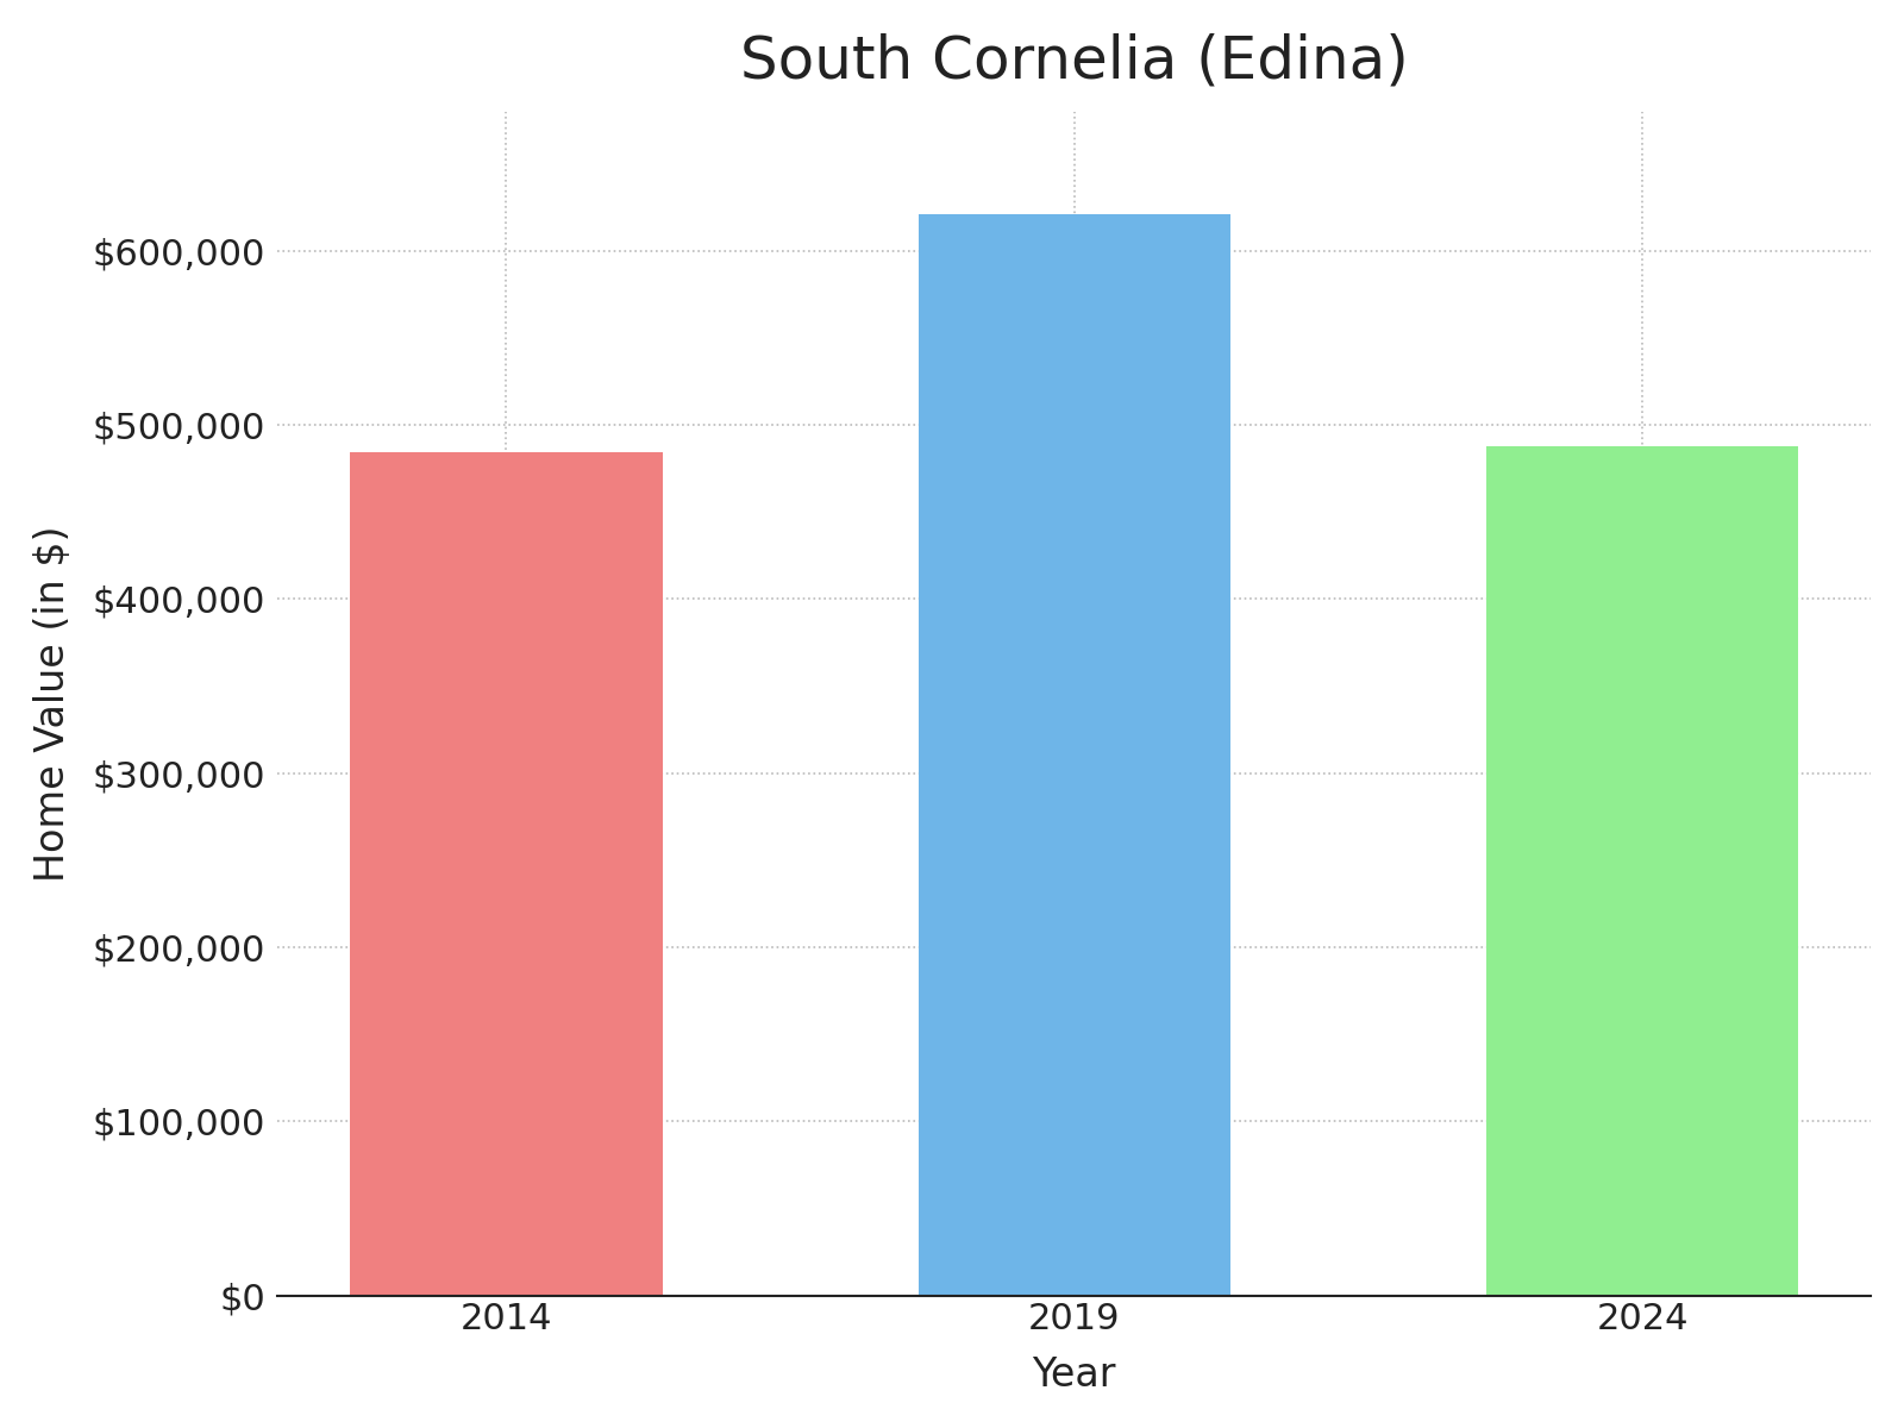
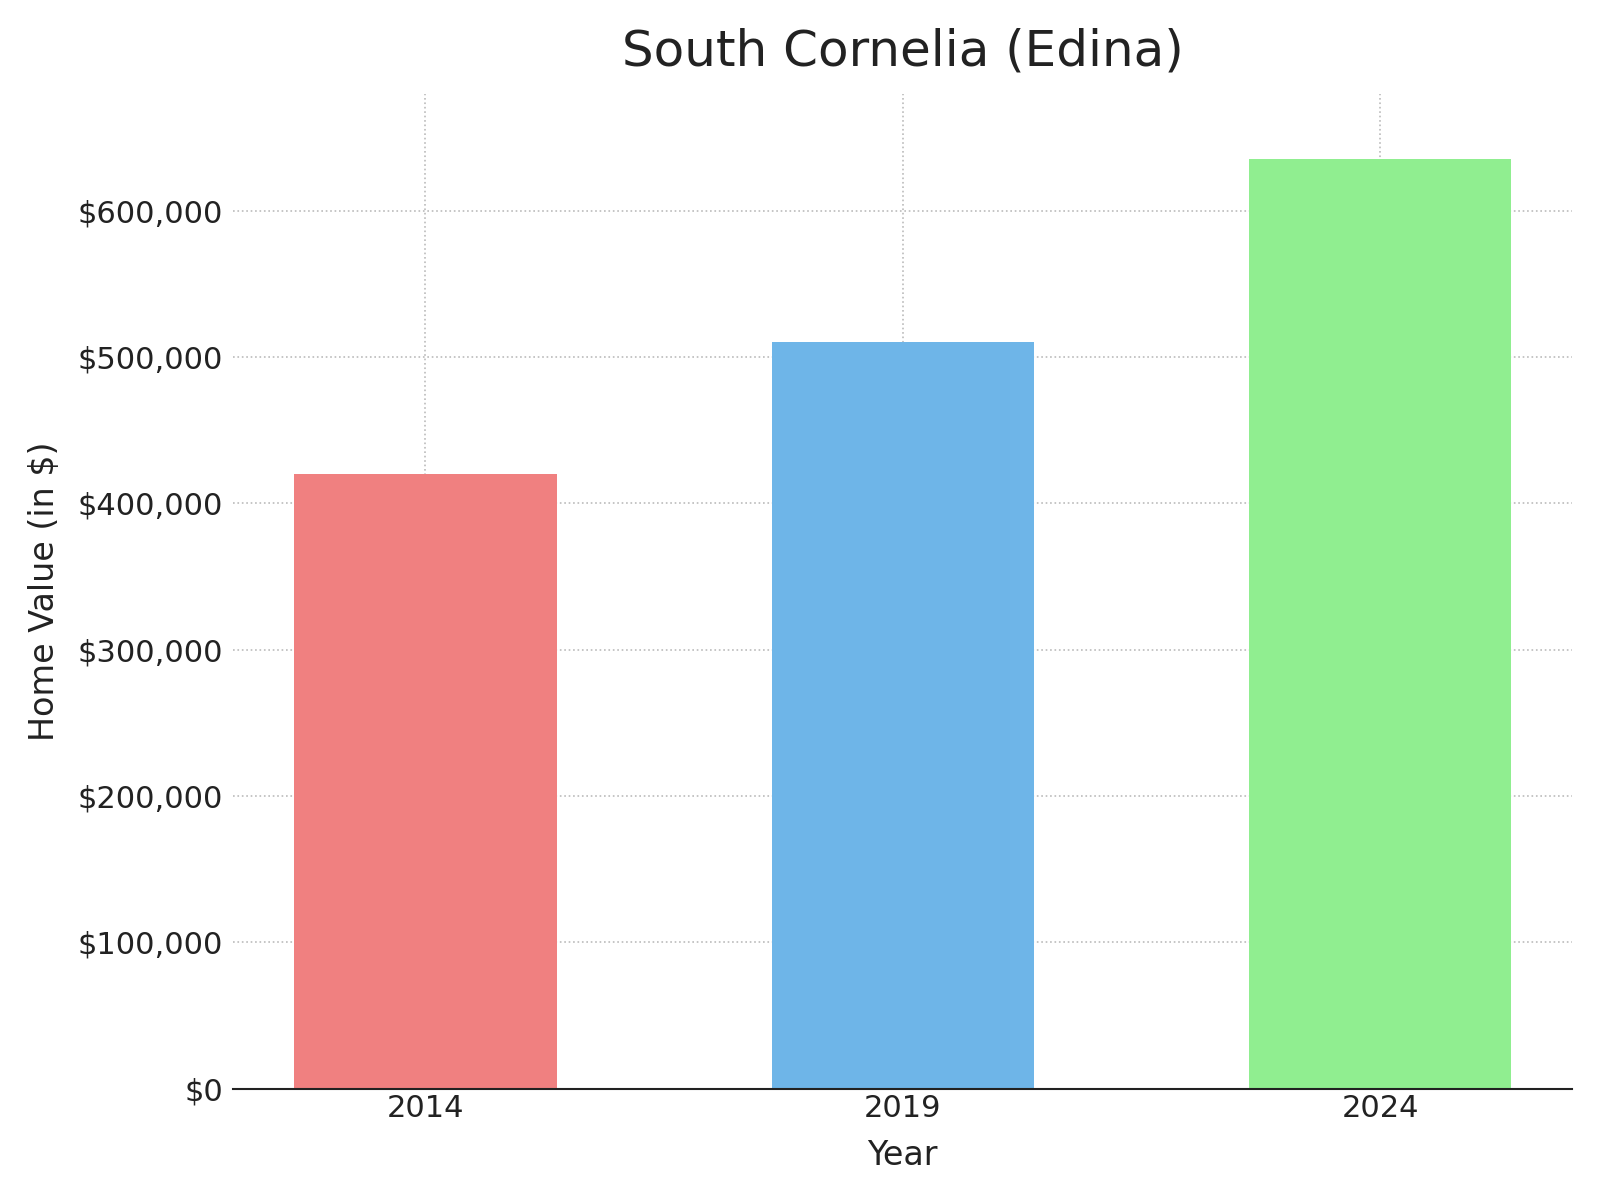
2014: $484,000 -> $420,000
2019: $621,000 -> $510,000
2024: $488,000 -> $635,000
